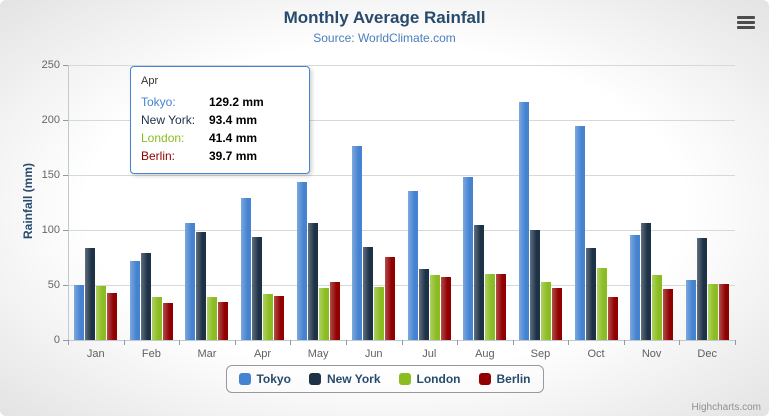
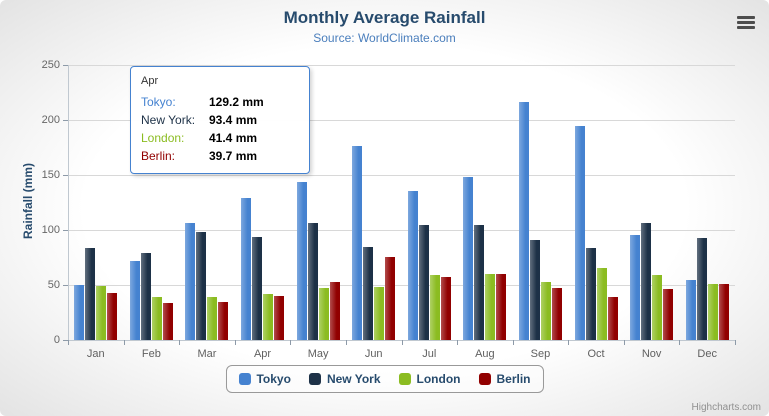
New York/Jul: 65 -> 105
New York/Sep: 100 -> 91
